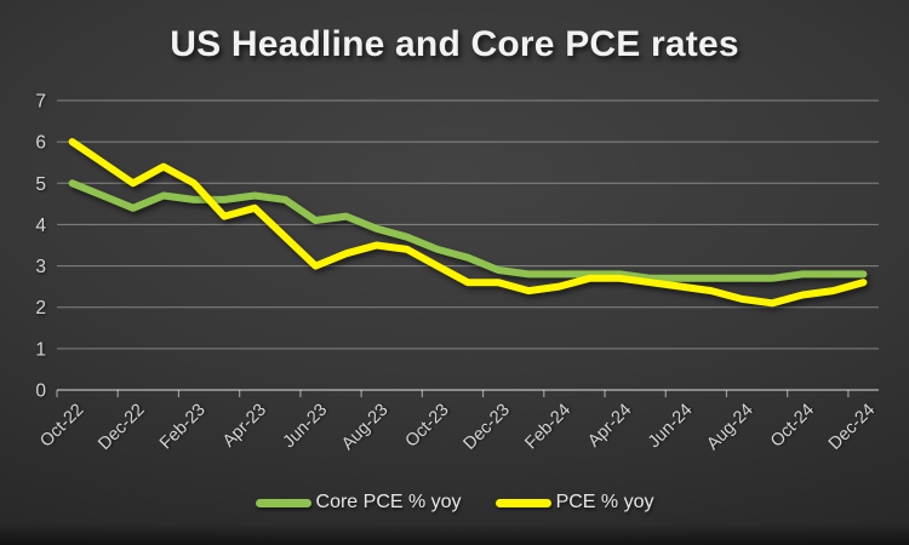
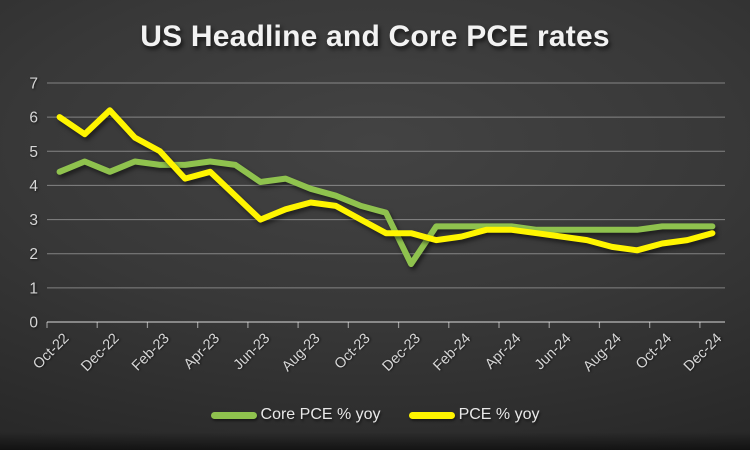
Core PCE % yoy/Oct-22: 5.0 -> 4.4
PCE % yoy/Dec-22: 5.0 -> 6.2
Core PCE % yoy/Dec-23: 2.9 -> 1.7
